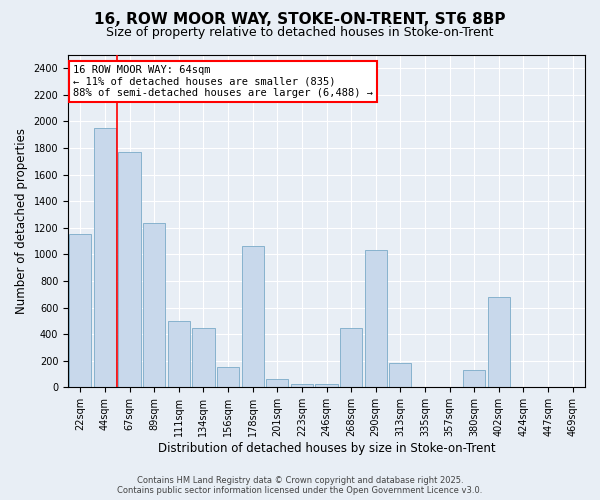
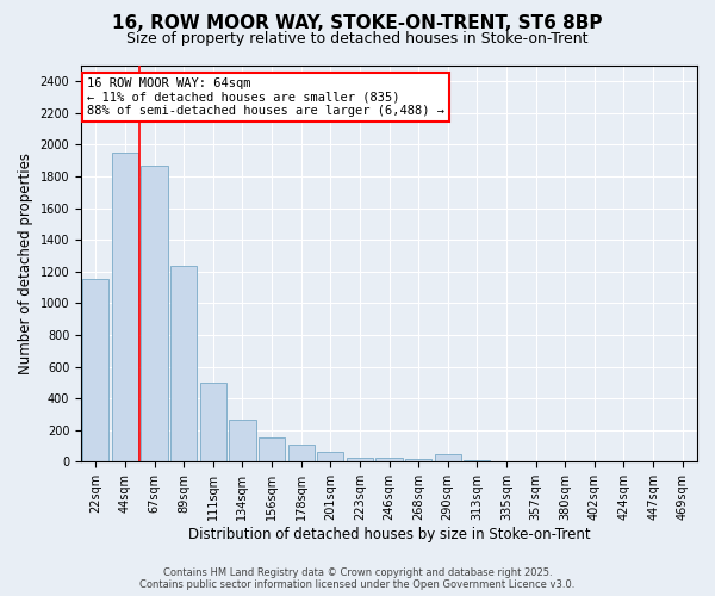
67sqm: 1770 -> 1870
134sqm: 450 -> 260
178sqm: 1060 -> 100
268sqm: 450 -> 20
290sqm: 1030 -> 50
313sqm: 180 -> 10
380sqm: 130 -> 0
402sqm: 680 -> 0
